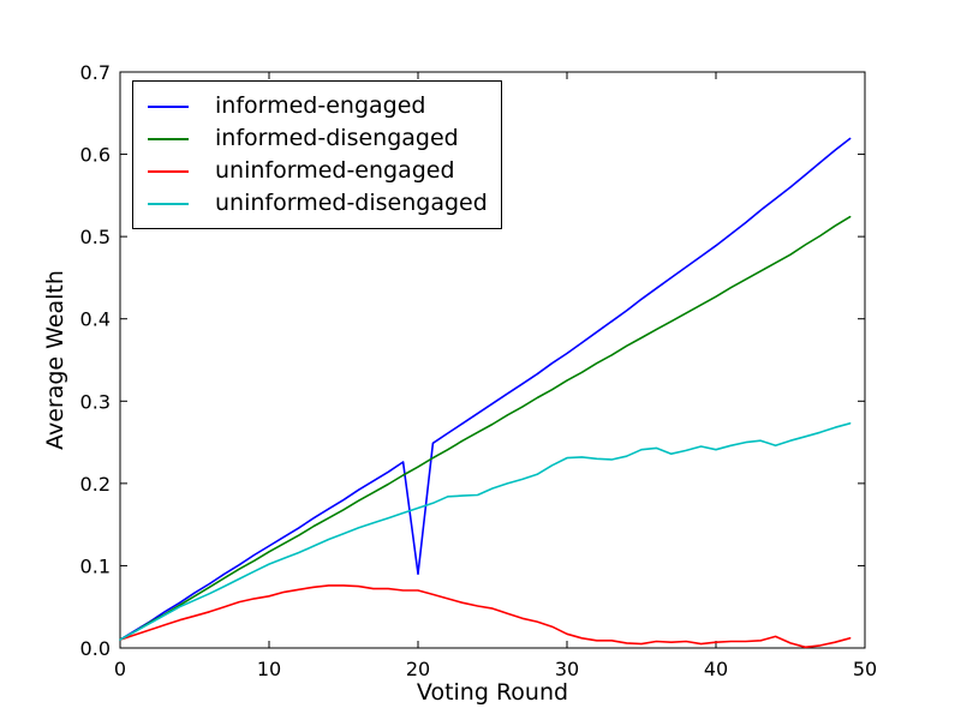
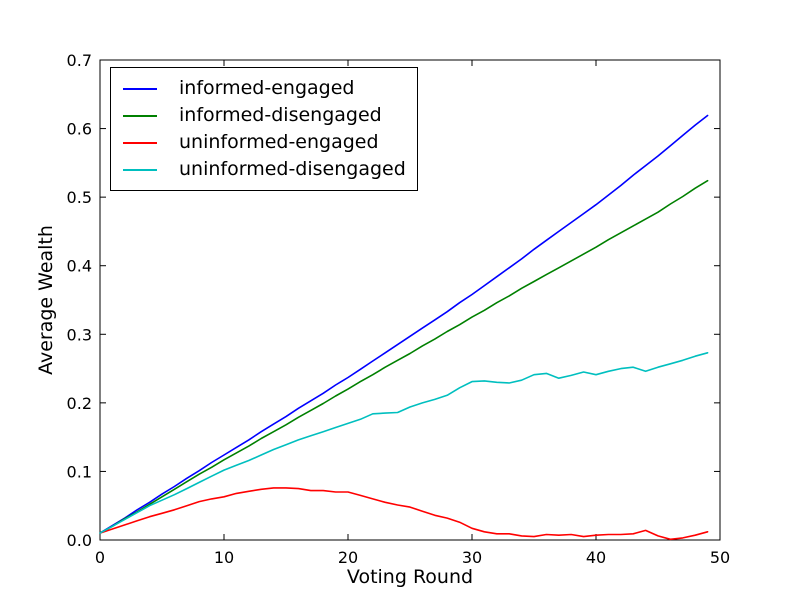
informed-engaged/20: 0.09 -> 0.24
